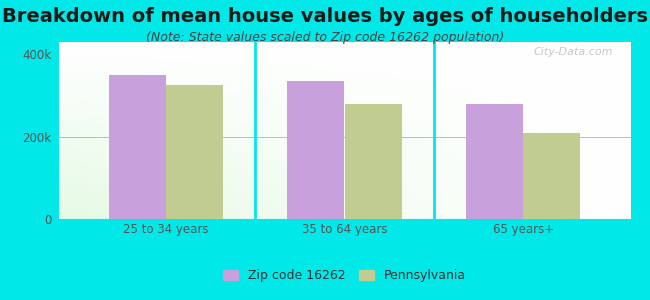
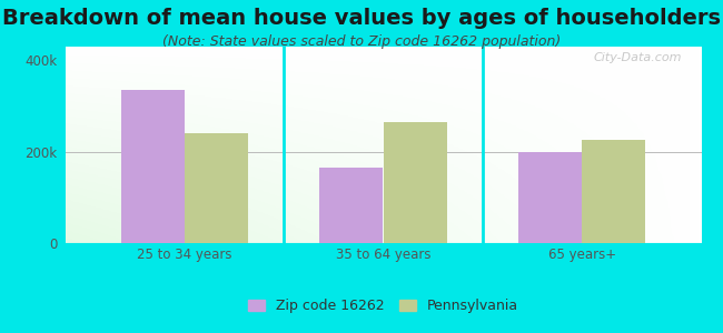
Zip code 16262/25 to 34 years: 350k -> 335k
Pennsylvania/25 to 34 years: 325k -> 240k
Zip code 16262/35 to 64 years: 335k -> 165k
Pennsylvania/35 to 64 years: 280k -> 265k
Zip code 16262/65 years+: 280k -> 200k
Pennsylvania/65 years+: 210k -> 225k
